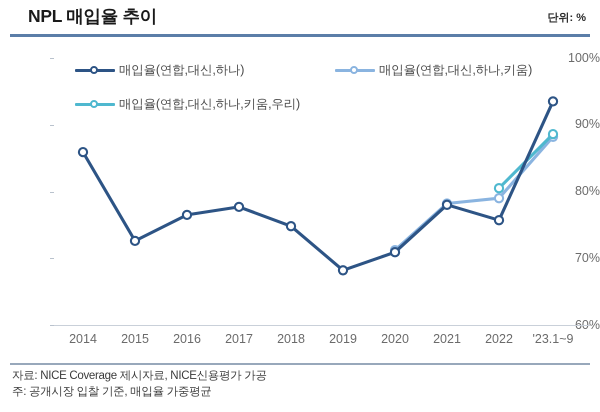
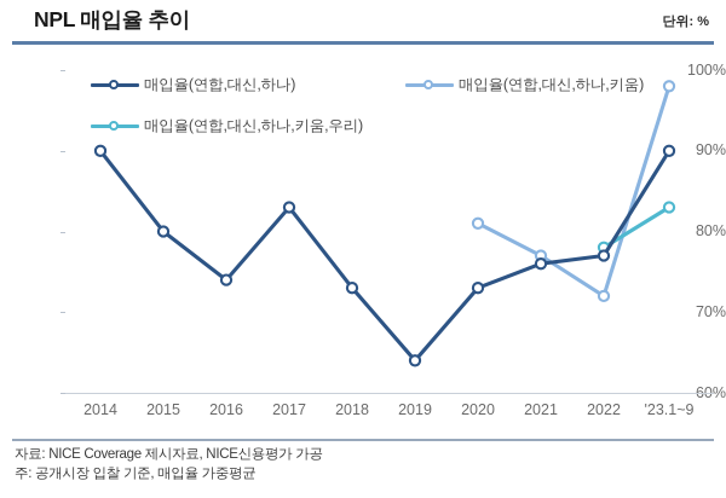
매입율(연합,대신,하나)/2014: 86% -> 90%
매입율(연합,대신,하나)/2015: 73% -> 80%
매입율(연합,대신,하나)/2016: 76% -> 74%
매입율(연합,대신,하나)/2017: 78% -> 83%
매입율(연합,대신,하나)/2018: 75% -> 73%
매입율(연합,대신,하나)/2019: 68% -> 64%
매입율(연합,대신,하나)/2020: 71% -> 73%
매입율(연합,대신,하나,키움)/2020: 71% -> 81%
매입율(연합,대신,하나)/2021: 78% -> 76%
매입율(연합,대신,하나,키움)/2021: 78% -> 77%
매입율(연합,대신,하나)/2022: 76% -> 77%
매입율(연합,대신,하나,키움)/2022: 79% -> 72%
매입율(연합,대신,하나,키움,우리)/2022: 80% -> 78%
매입율(연합,대신,하나)/'23.1~9: 94% -> 90%
매입율(연합,대신,하나,키움)/'23.1~9: 88% -> 98%
매입율(연합,대신,하나,키움,우리)/'23.1~9: 89% -> 83%
